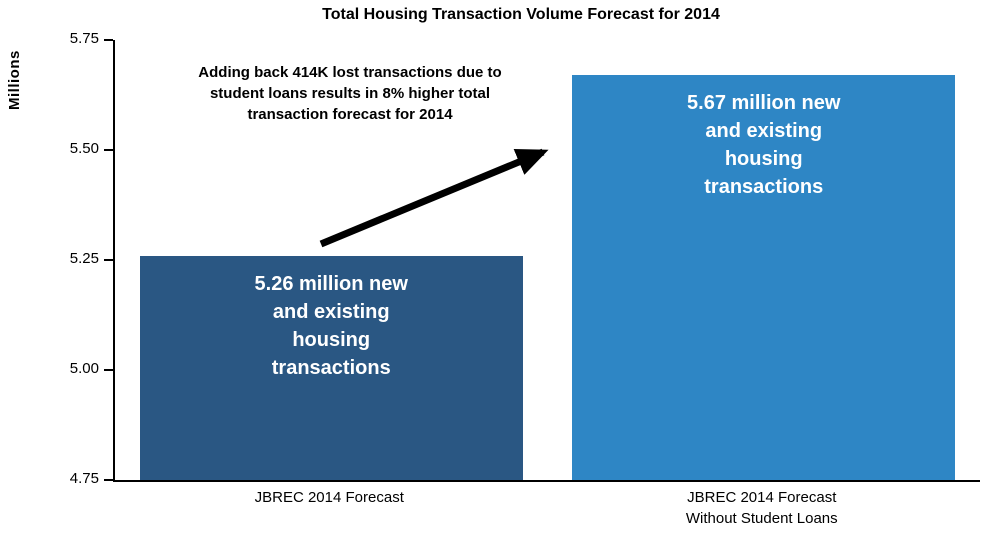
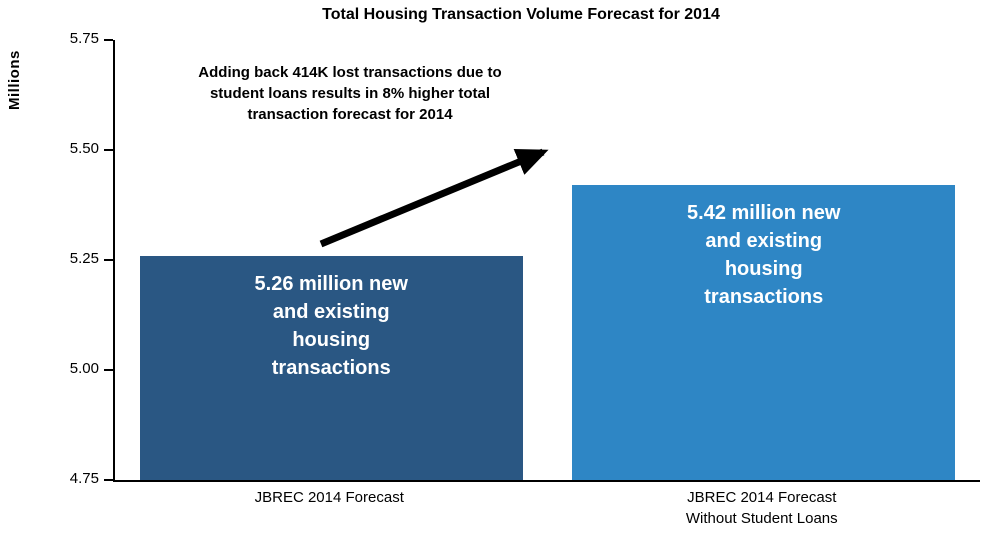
JBREC 2014 Forecast Without Student Loans: 5.67 -> 5.42
